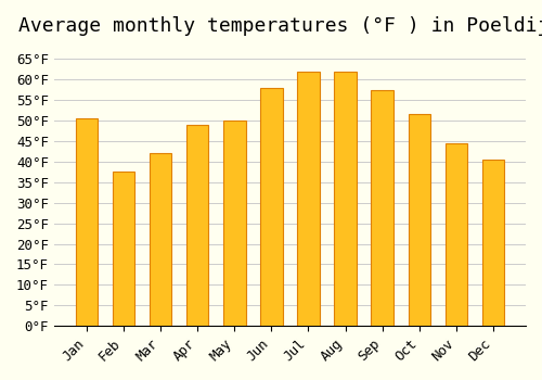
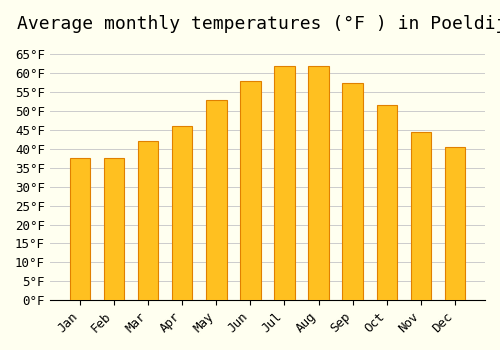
Jan: 50.5°F -> 37.5°F
Apr: 49.0°F -> 46.0°F
May: 50.0°F -> 53.0°F
